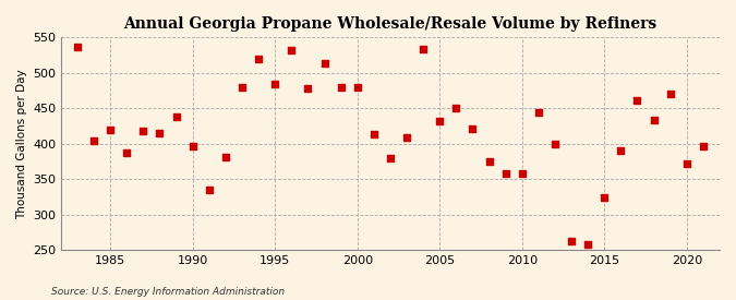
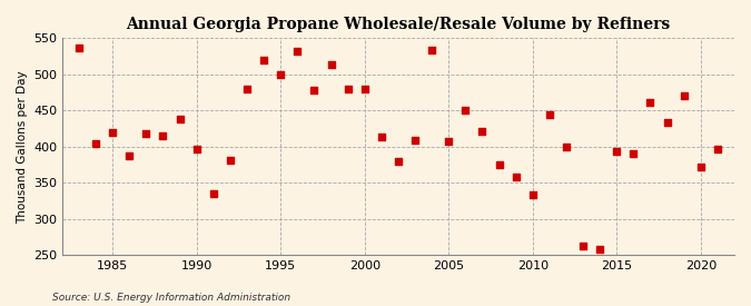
1995: 484 -> 500
2005: 432 -> 408
2010: 358 -> 334
2015: 325 -> 394
